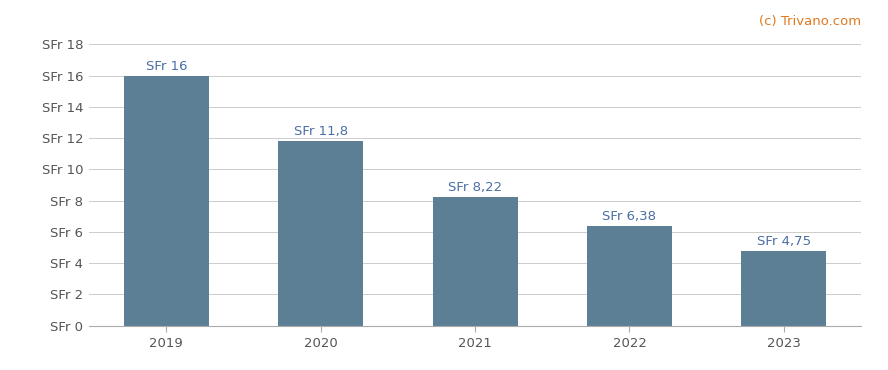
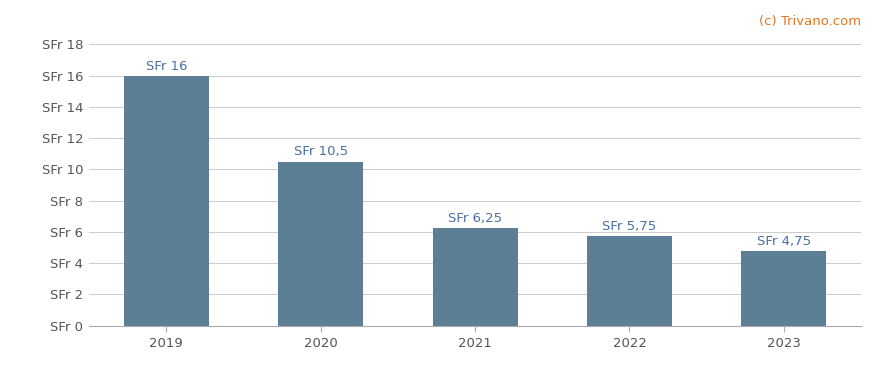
2020: 11,8 -> 10,5
2021: 8,22 -> 6,25
2022: 6,38 -> 5,75
